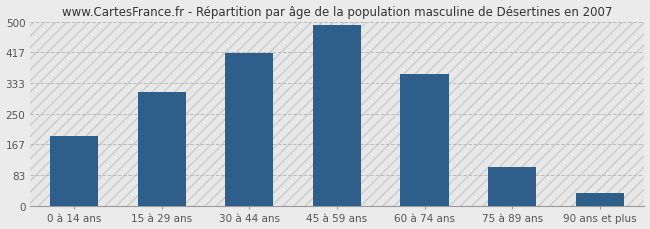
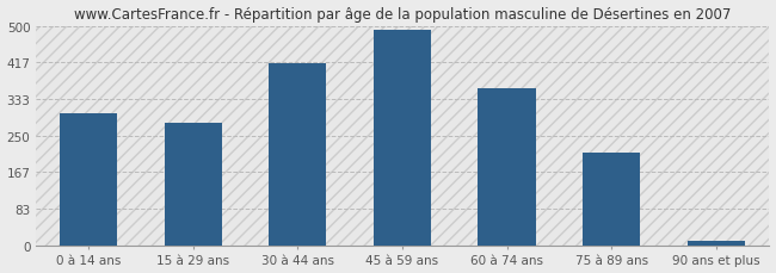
0 à 14 ans: 190 -> 300
15 à 29 ans: 310 -> 278
75 à 89 ans: 105 -> 210
90 ans et plus: 35 -> 10
